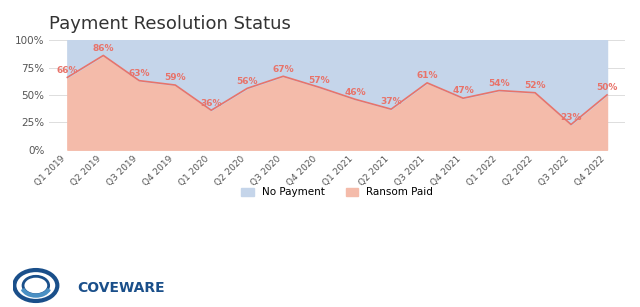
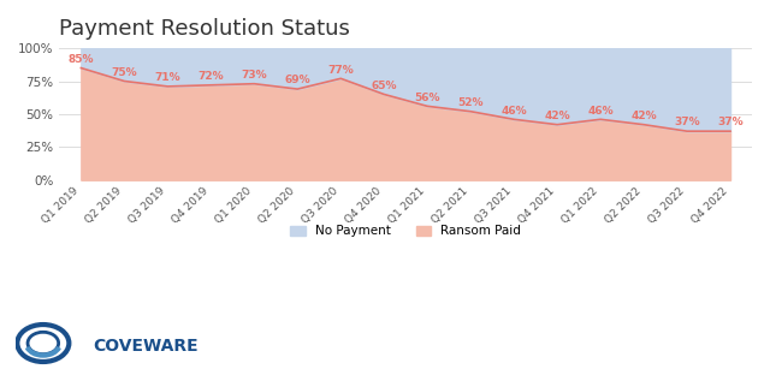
Q1 2019: 66% -> 85%
Q2 2019: 86% -> 75%
Q3 2019: 63% -> 71%
Q4 2019: 59% -> 72%
Q1 2020: 36% -> 73%
Q2 2020: 56% -> 69%
Q3 2020: 67% -> 77%
Q4 2020: 57% -> 65%
Q1 2021: 46% -> 56%
Q2 2021: 37% -> 52%
Q3 2021: 61% -> 46%
Q4 2021: 47% -> 42%
Q1 2022: 54% -> 46%
Q2 2022: 52% -> 42%
Q3 2022: 23% -> 37%
Q4 2022: 50% -> 37%
